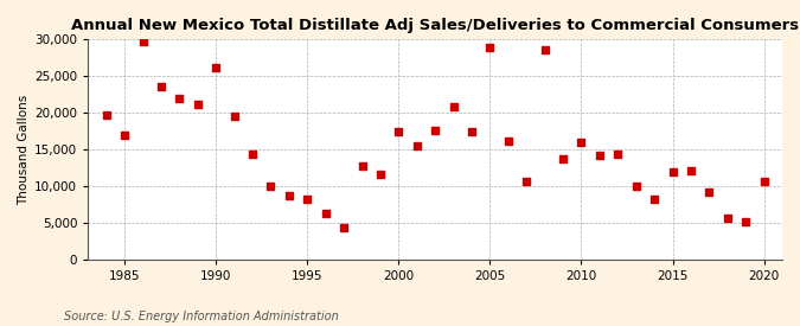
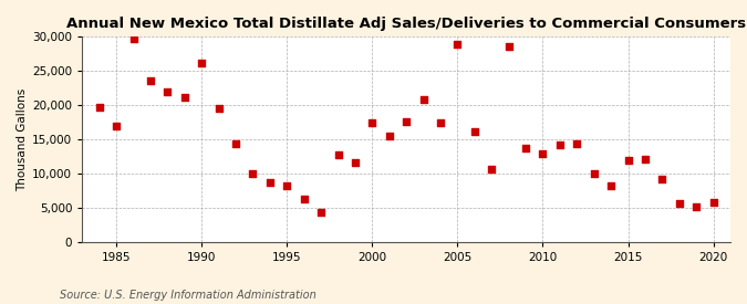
2010: 16,000 -> 13,000
2020: 10,600 -> 5,800
